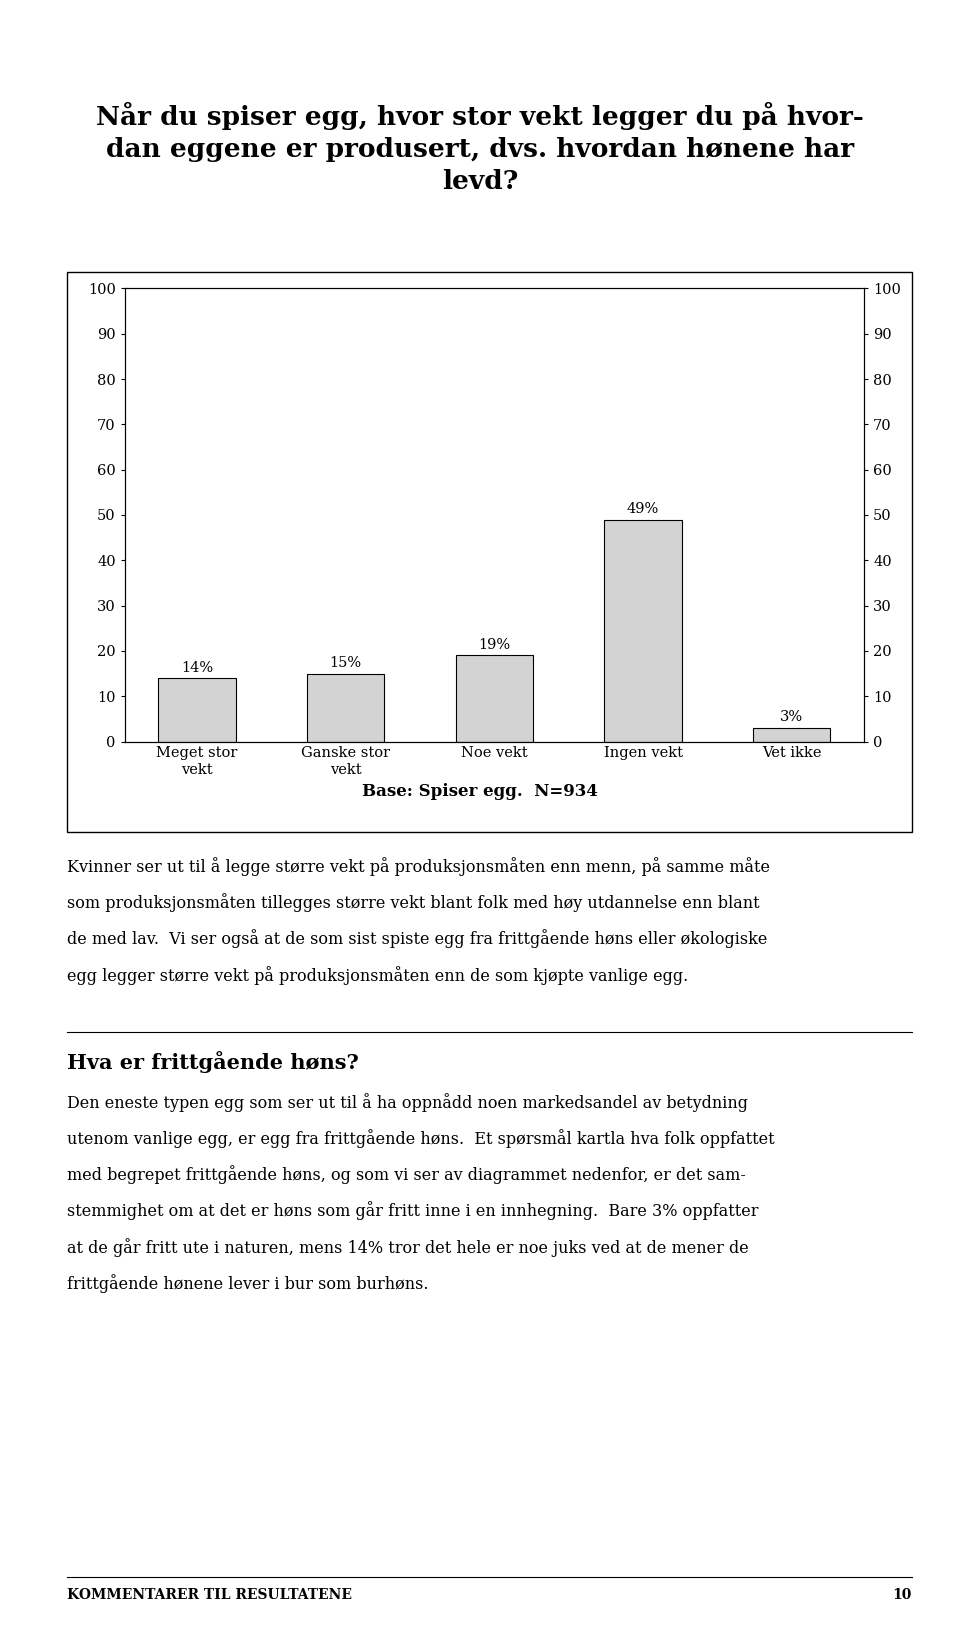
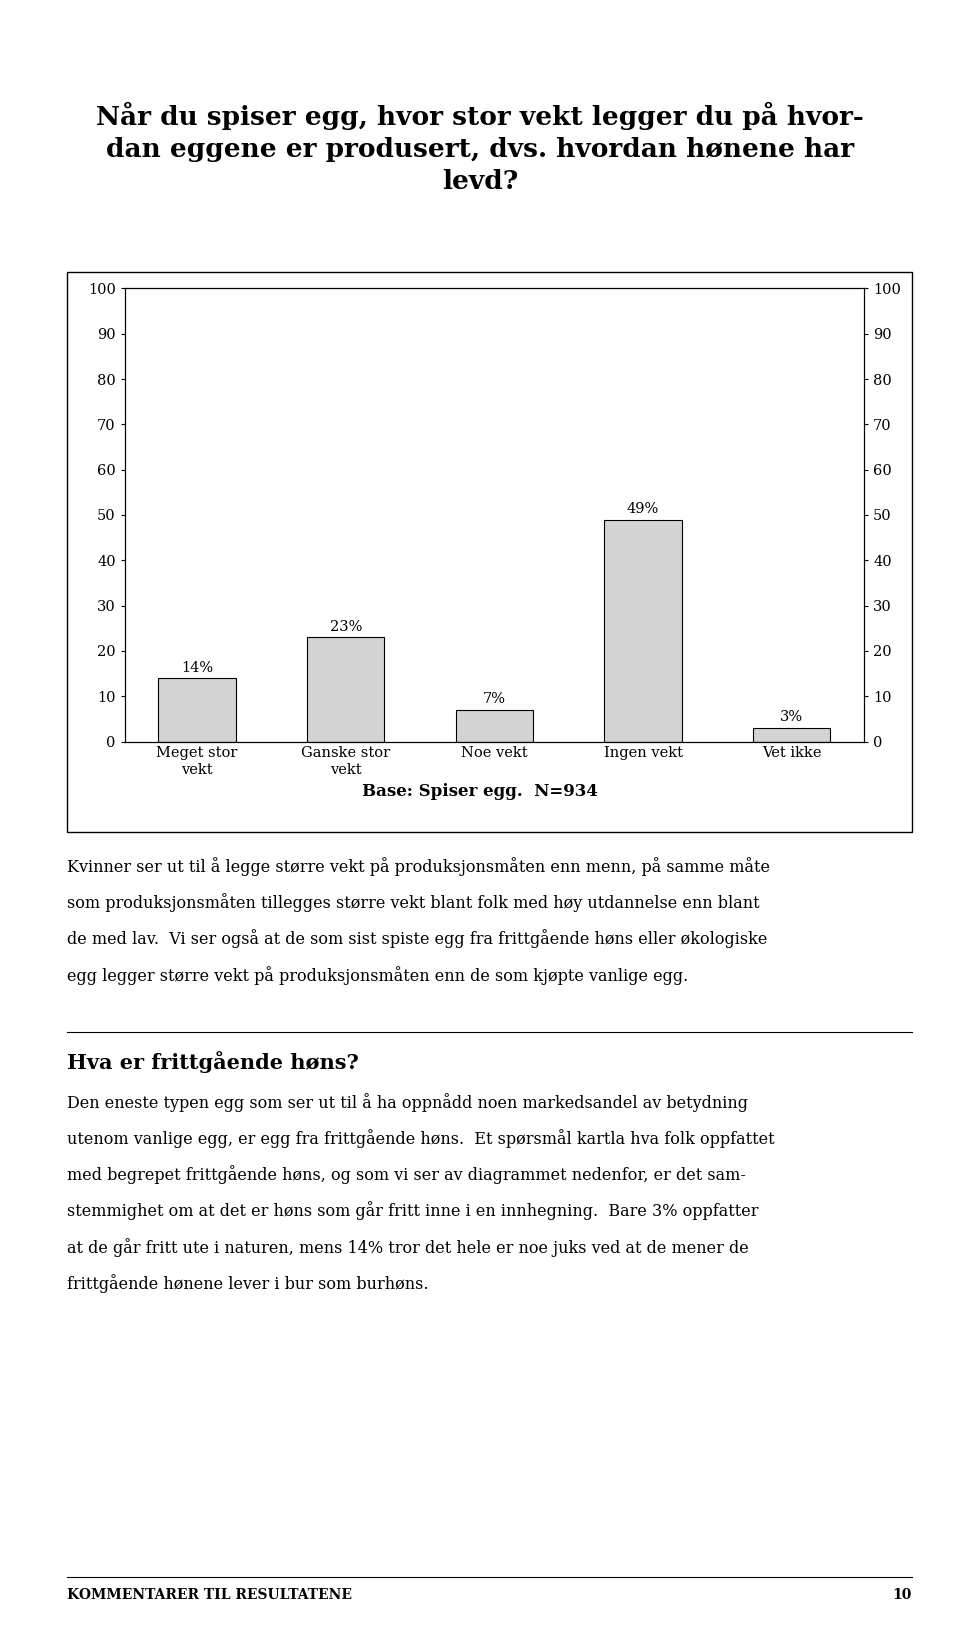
Ganske stor vekt: 15% -> 23%
Noe vekt: 19% -> 7%
